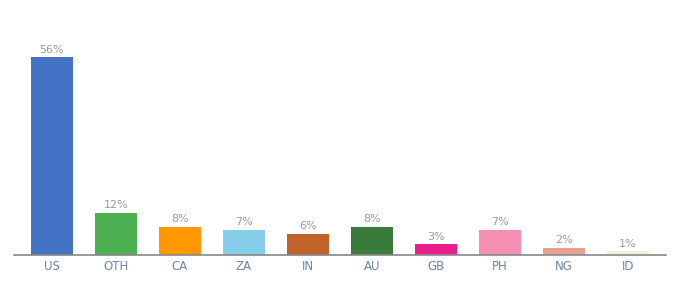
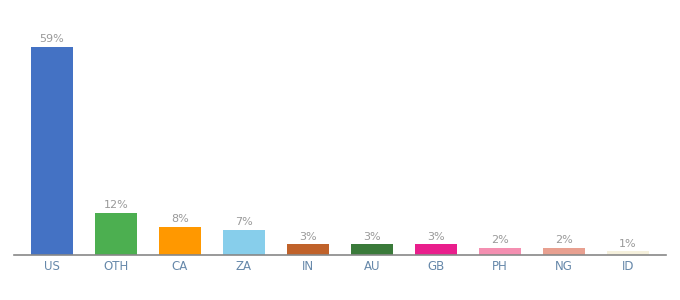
US: 56% -> 59%
IN: 6% -> 3%
AU: 8% -> 3%
PH: 7% -> 2%
